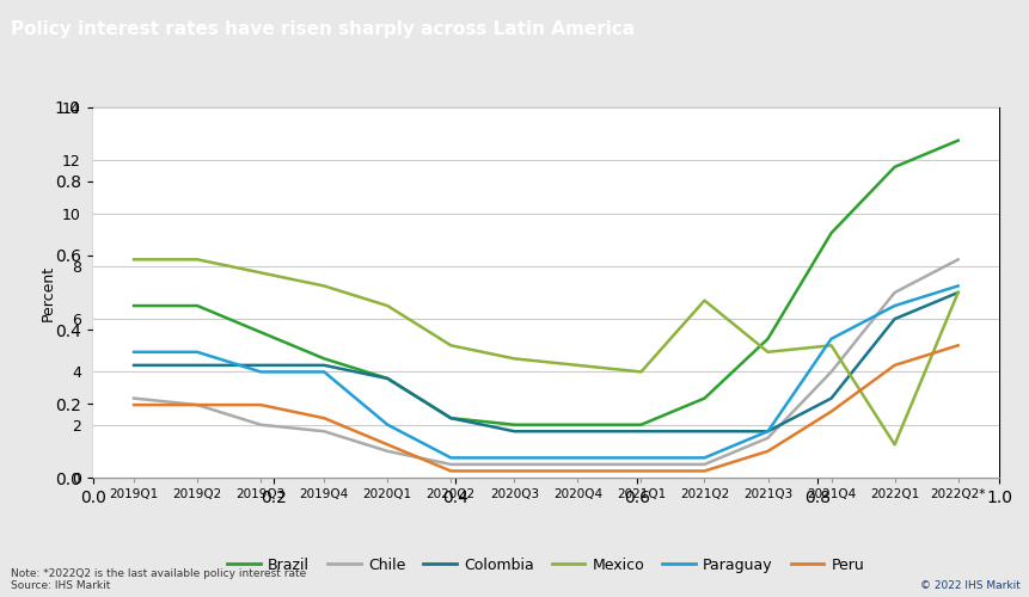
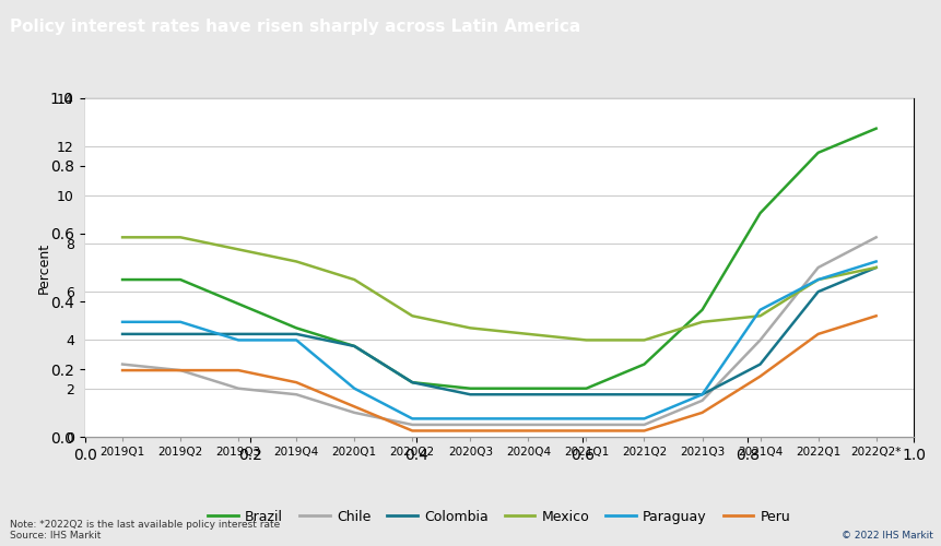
Mexico/2021Q2: 6.70 -> 4.00
Mexico/2022Q1: 1.25 -> 6.50
